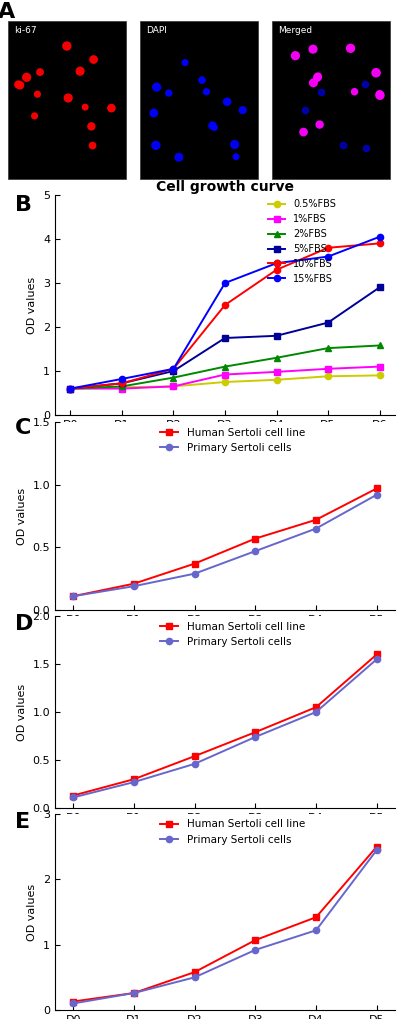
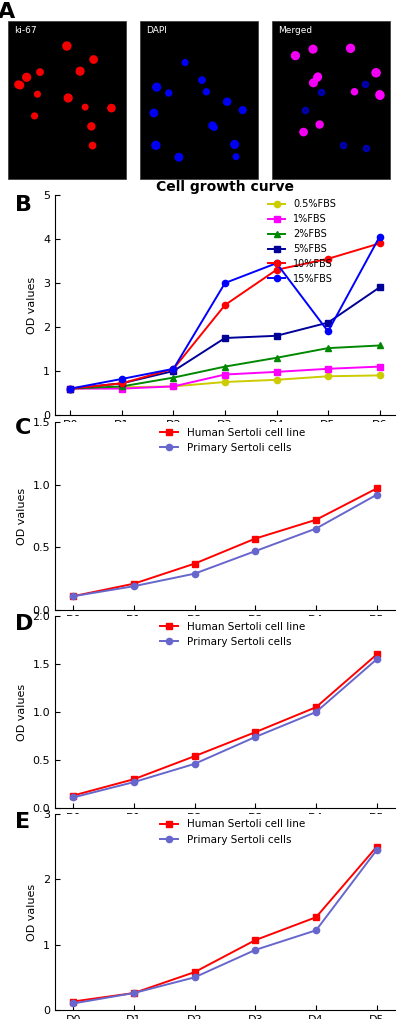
Cell growth curve/10%FBS/D5: 3.80 -> 3.55
Cell growth curve/15%FBS/D5: 3.60 -> 1.90
